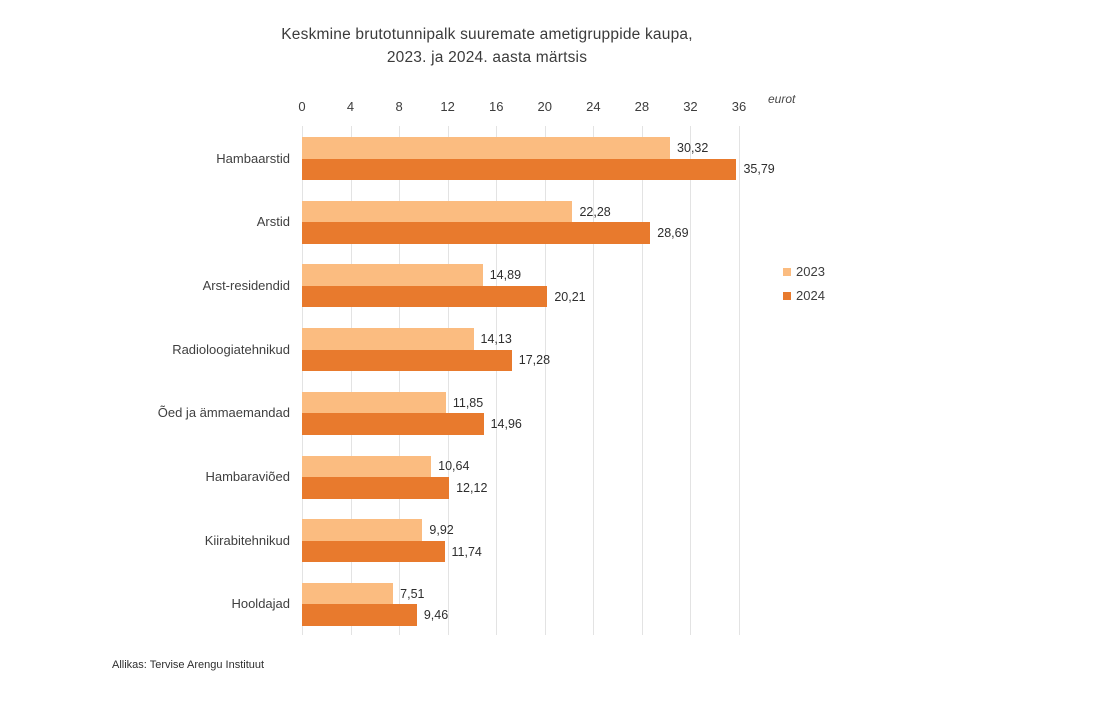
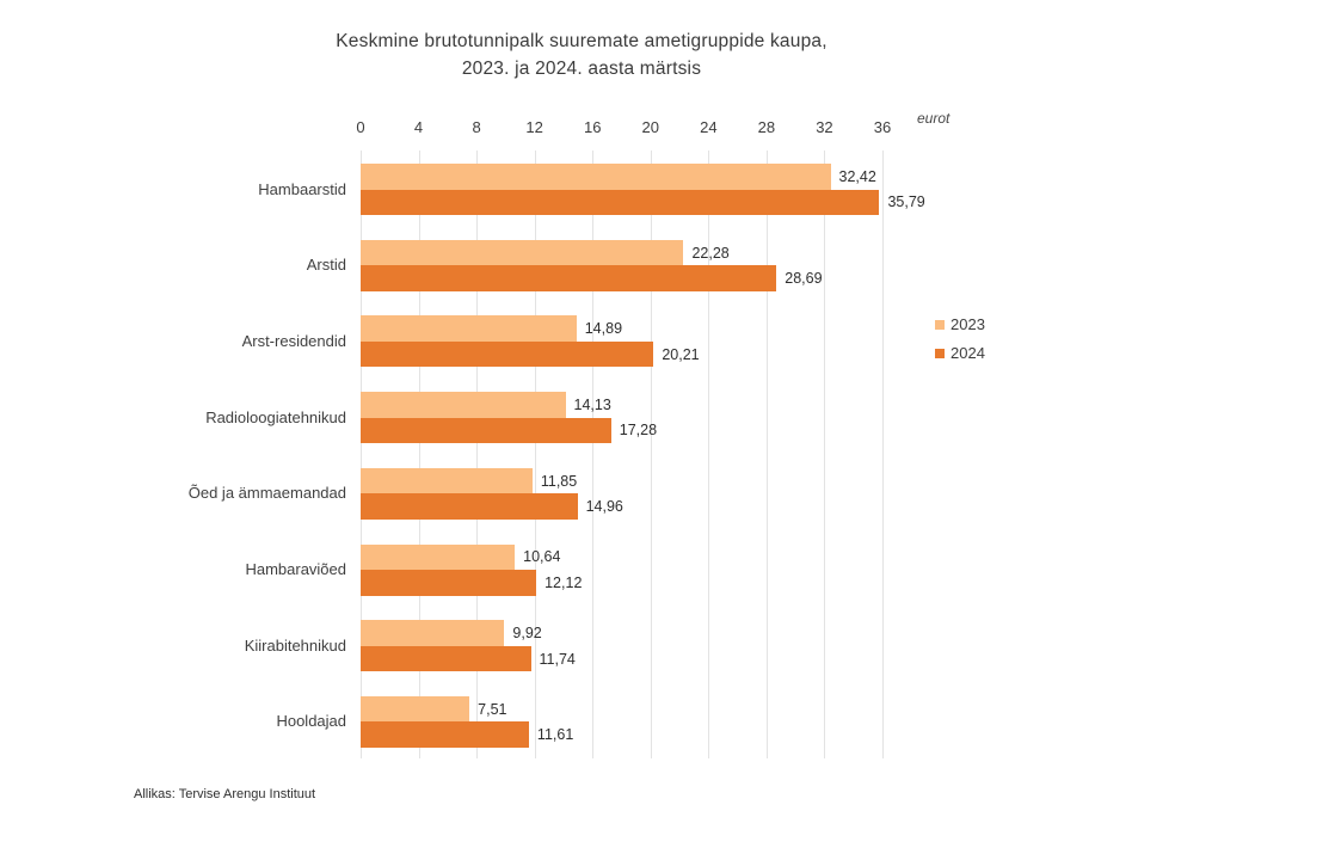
2023/Hambaarstid: 30,32 -> 32,42
2024/Hooldajad: 9,46 -> 11,61
